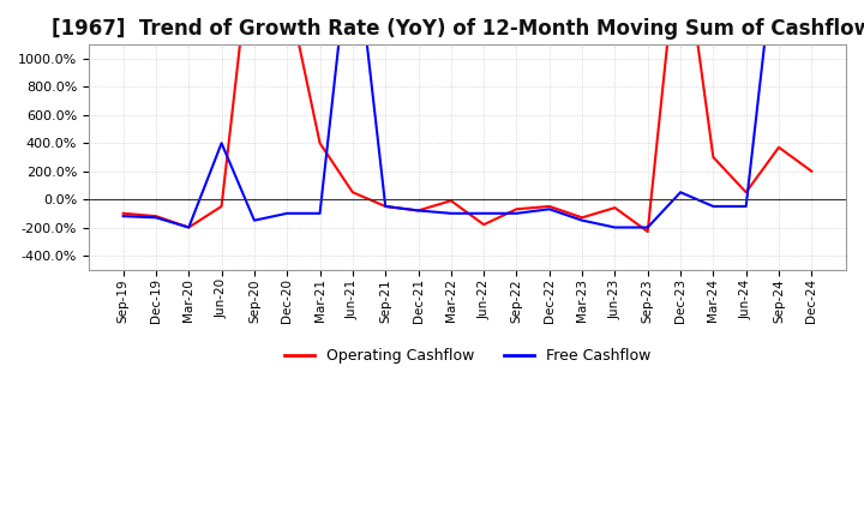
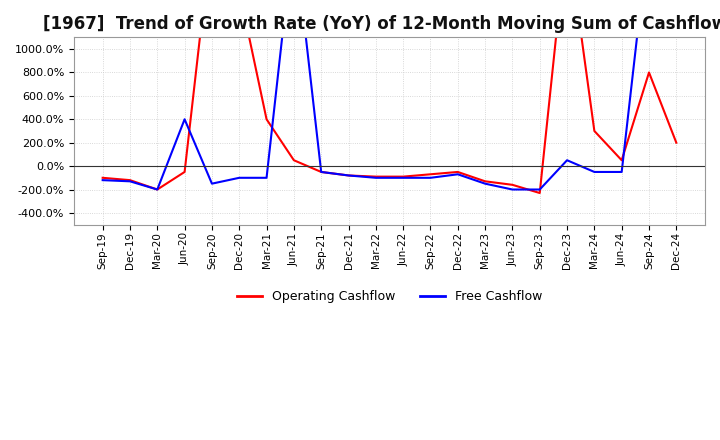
Operating Cashflow/Mar-22: -10% -> -90%
Operating Cashflow/Jun-22: -180% -> -90%
Operating Cashflow/Jun-23: -60% -> -160%
Operating Cashflow/Sep-24: 370% -> 800%
